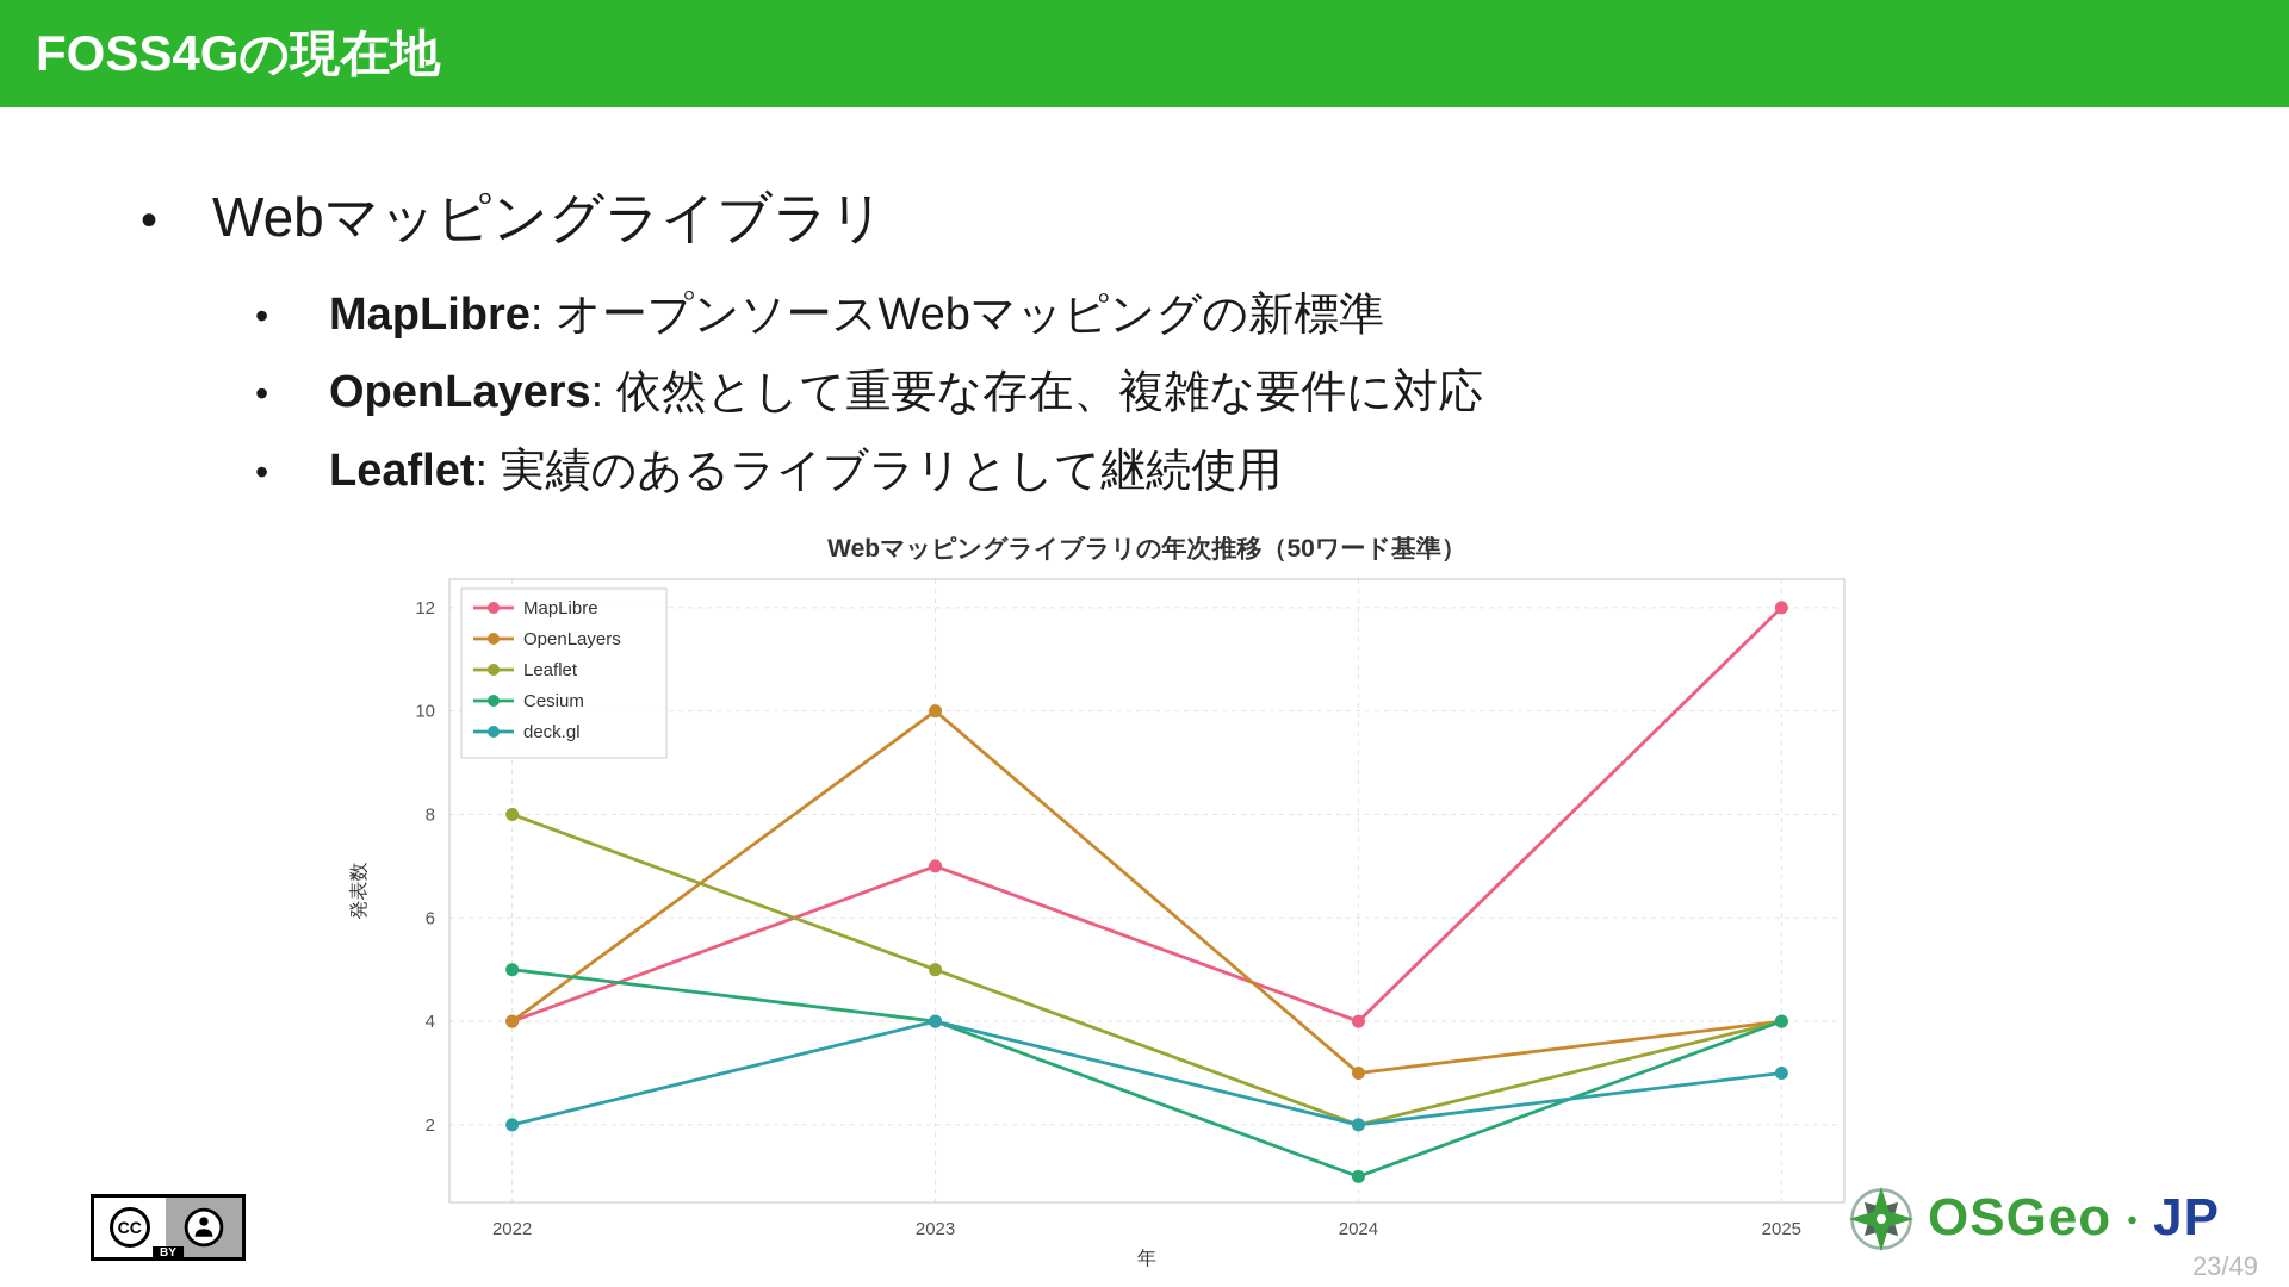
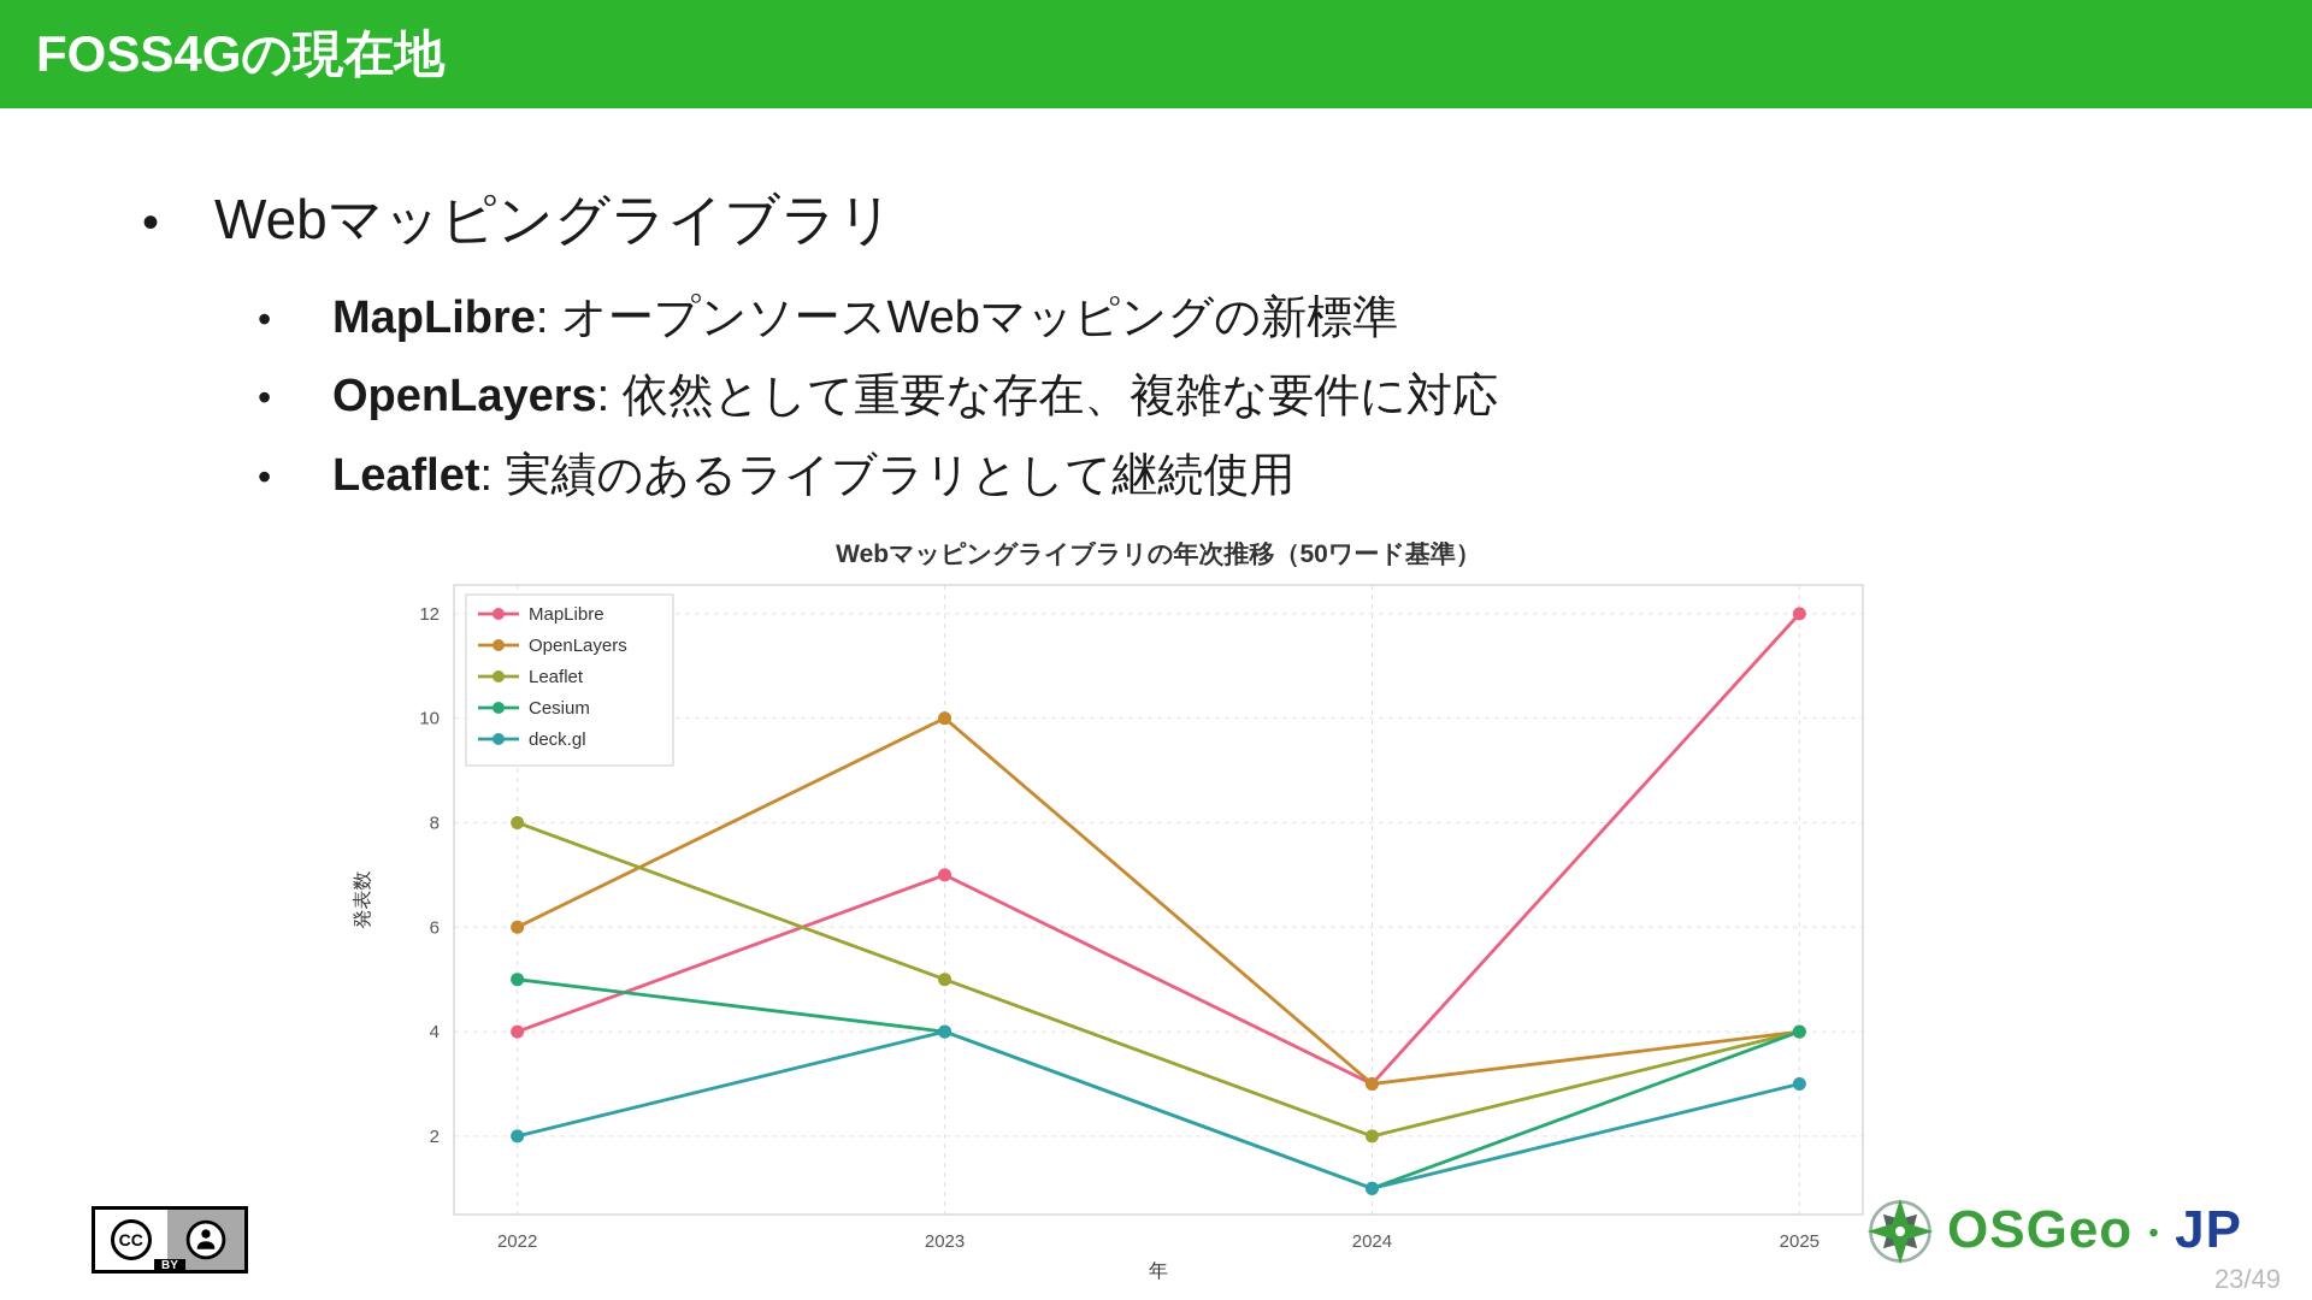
OpenLayers/2022: 4 -> 6
MapLibre/2024: 4 -> 3
deck.gl/2024: 2 -> 1
